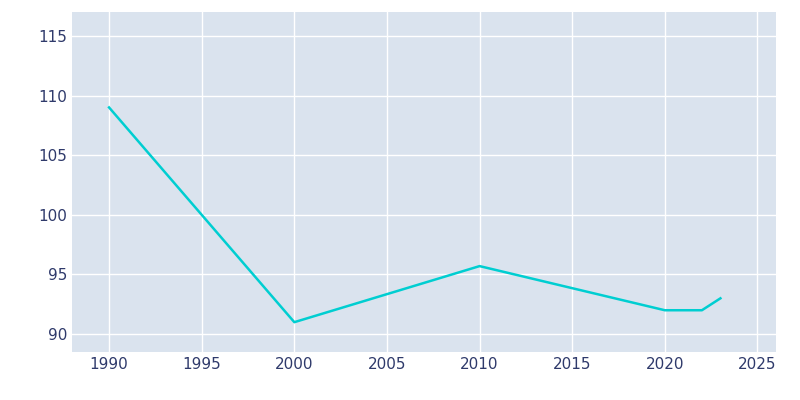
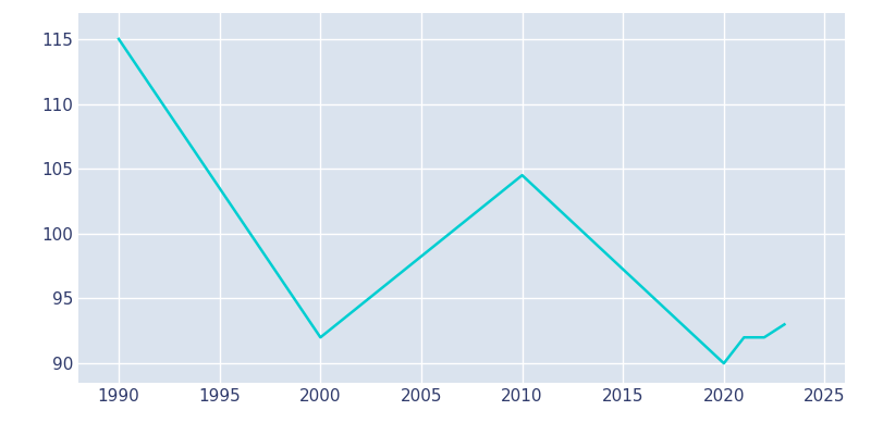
1990: 109.0 -> 115.0
2000: 91.0 -> 92.0
2010: 95.7 -> 104.5
2020: 92.0 -> 90.0
